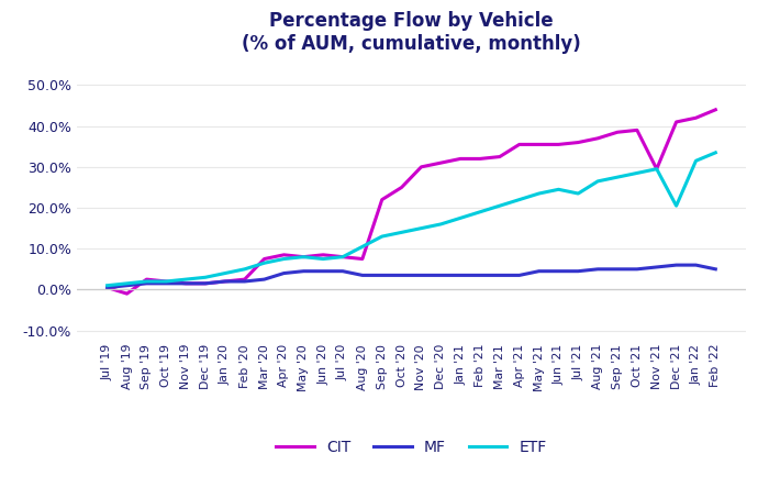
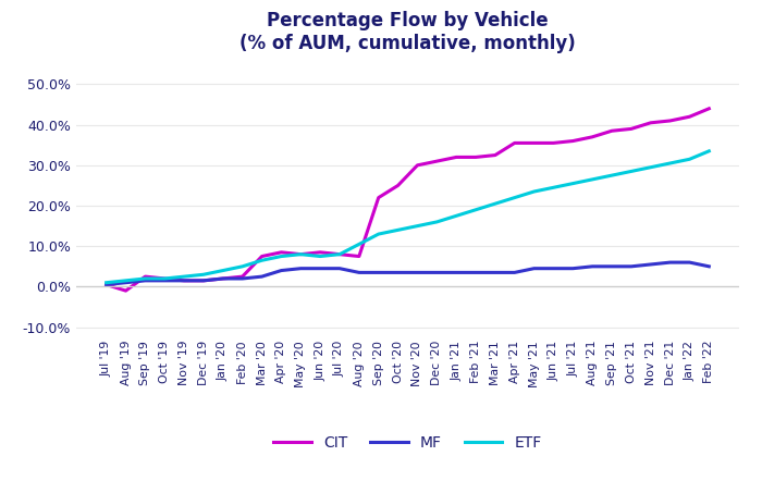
ETF/Jul '21: 23.5% -> 25.5%
CIT/Nov '21: 29.5% -> 40.5%
ETF/Dec '21: 20.5% -> 30.5%
